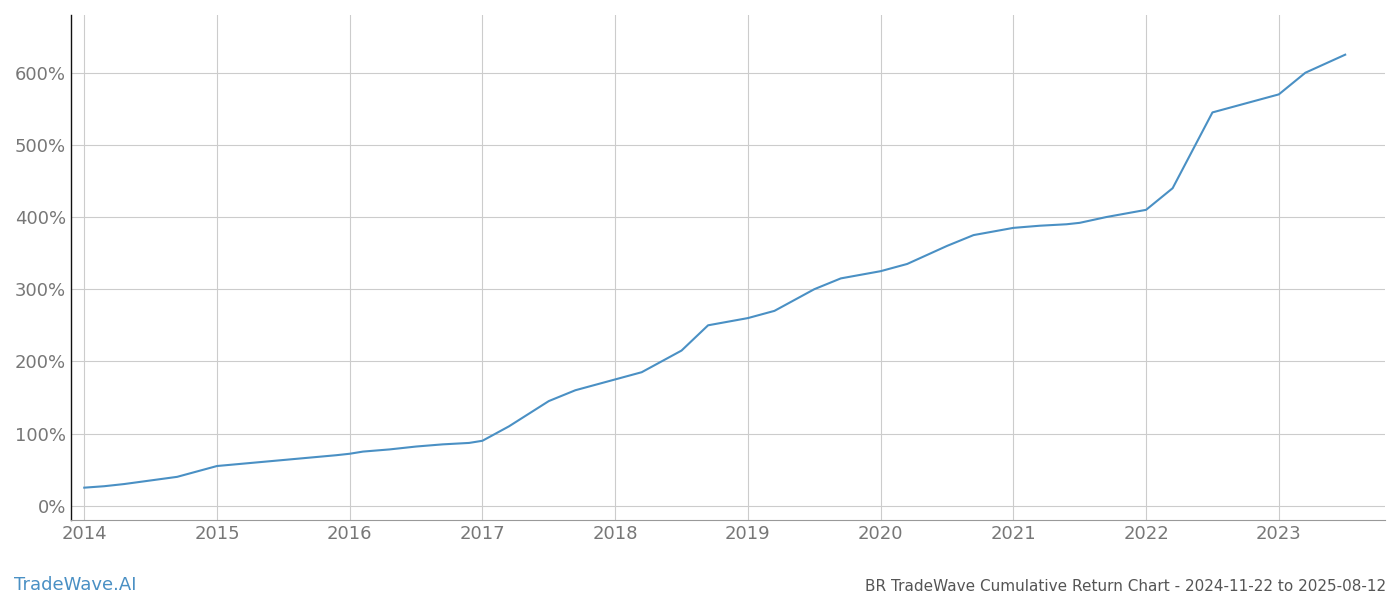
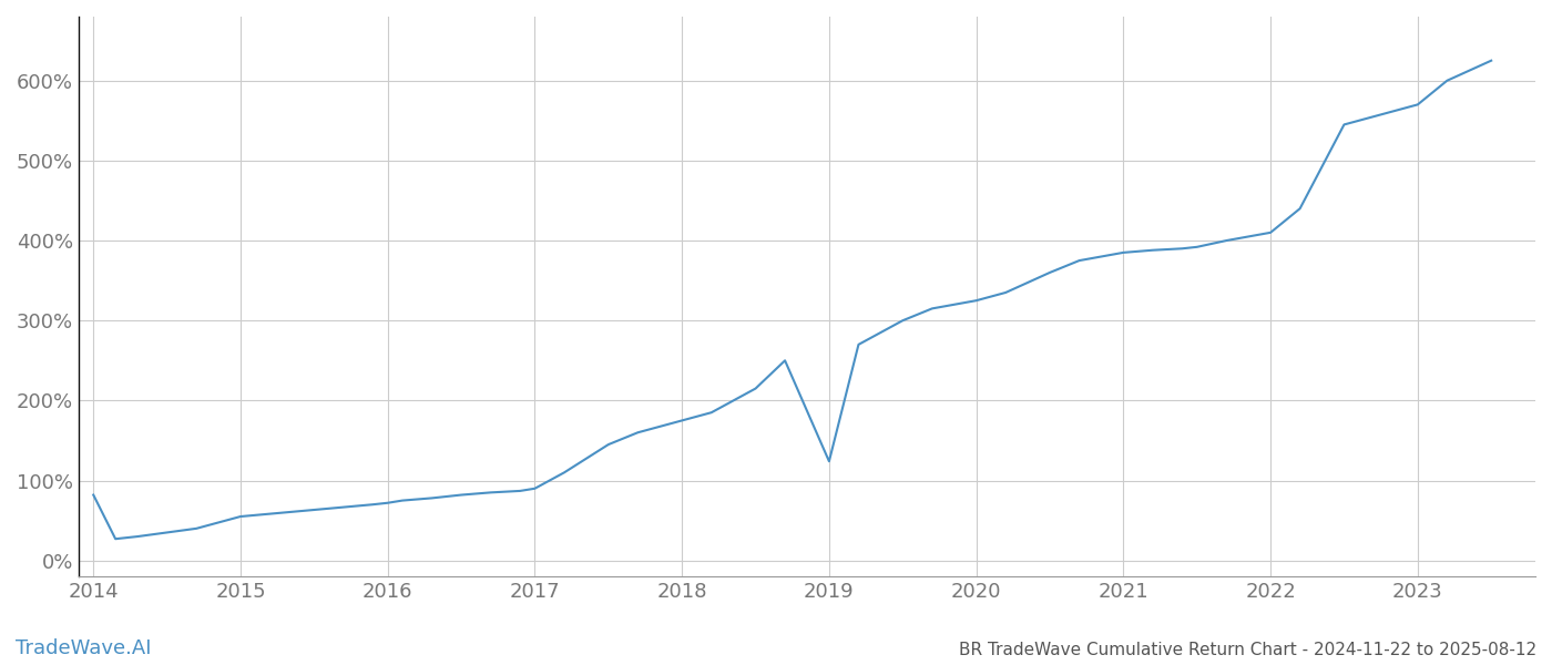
2014: 25% -> 82%
2019: 260% -> 124%
